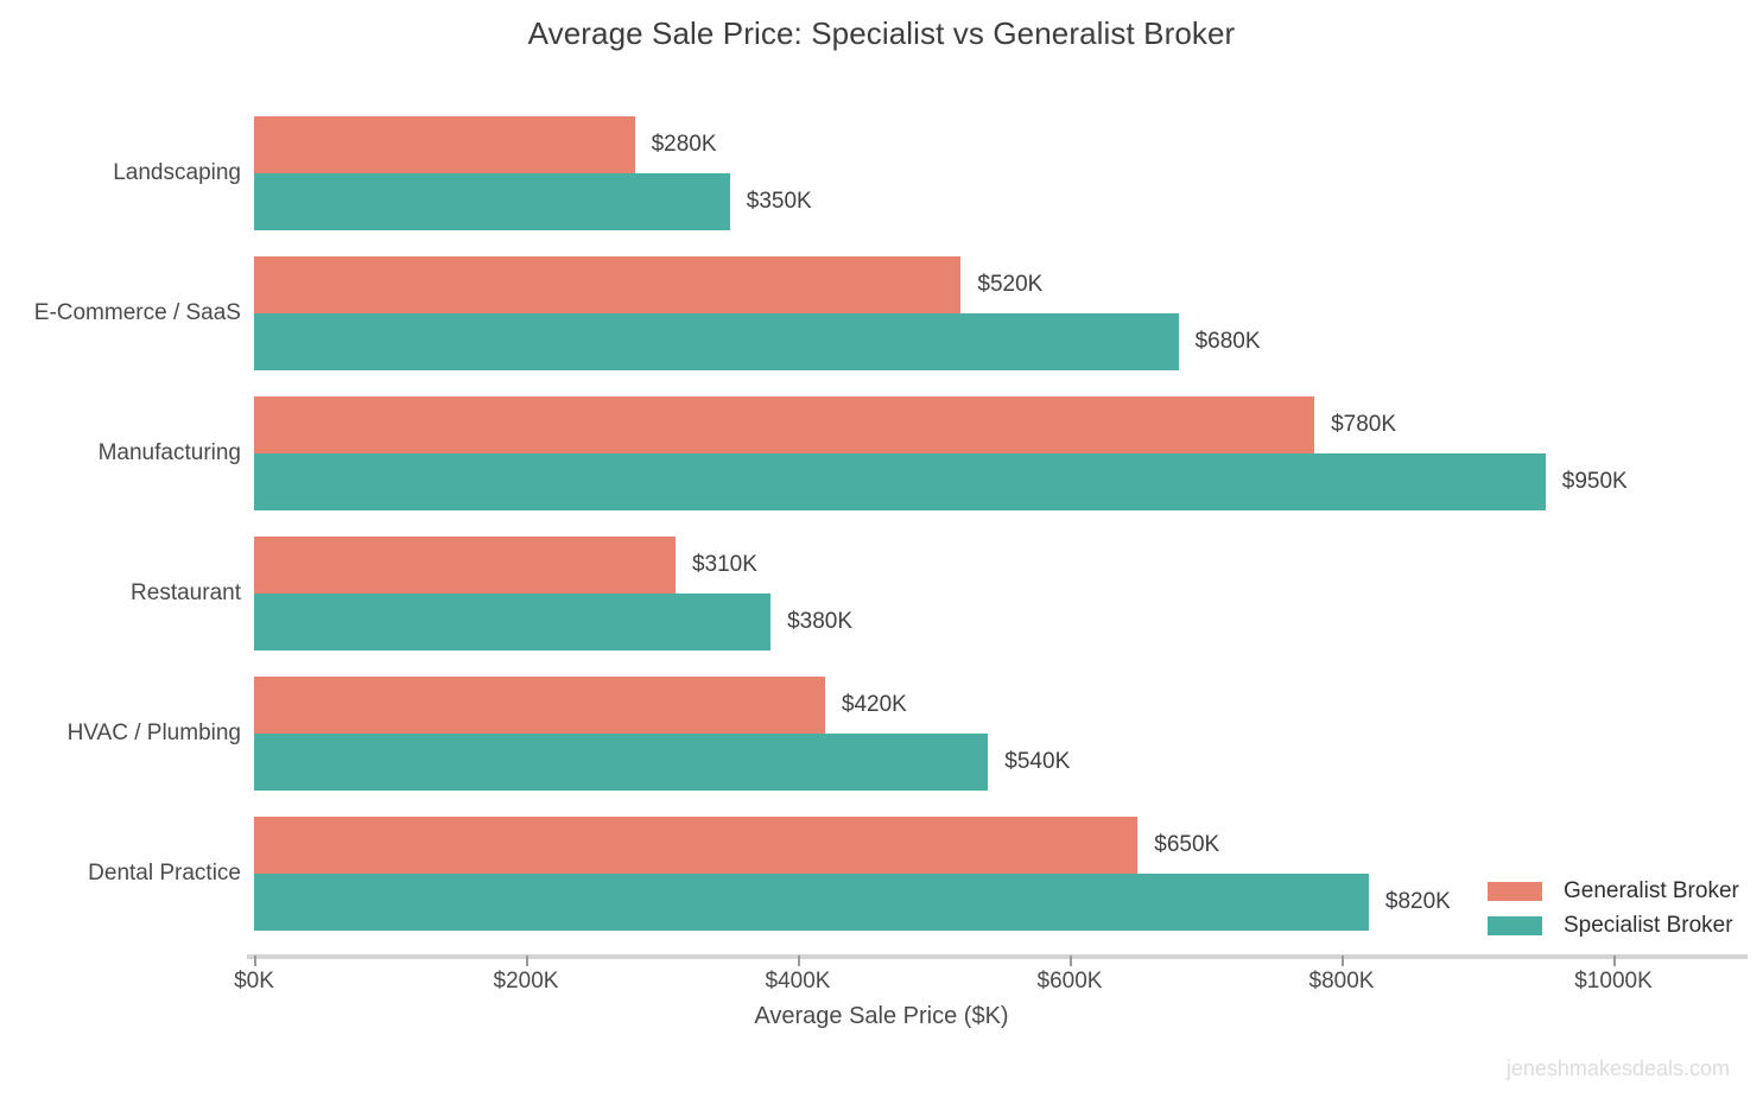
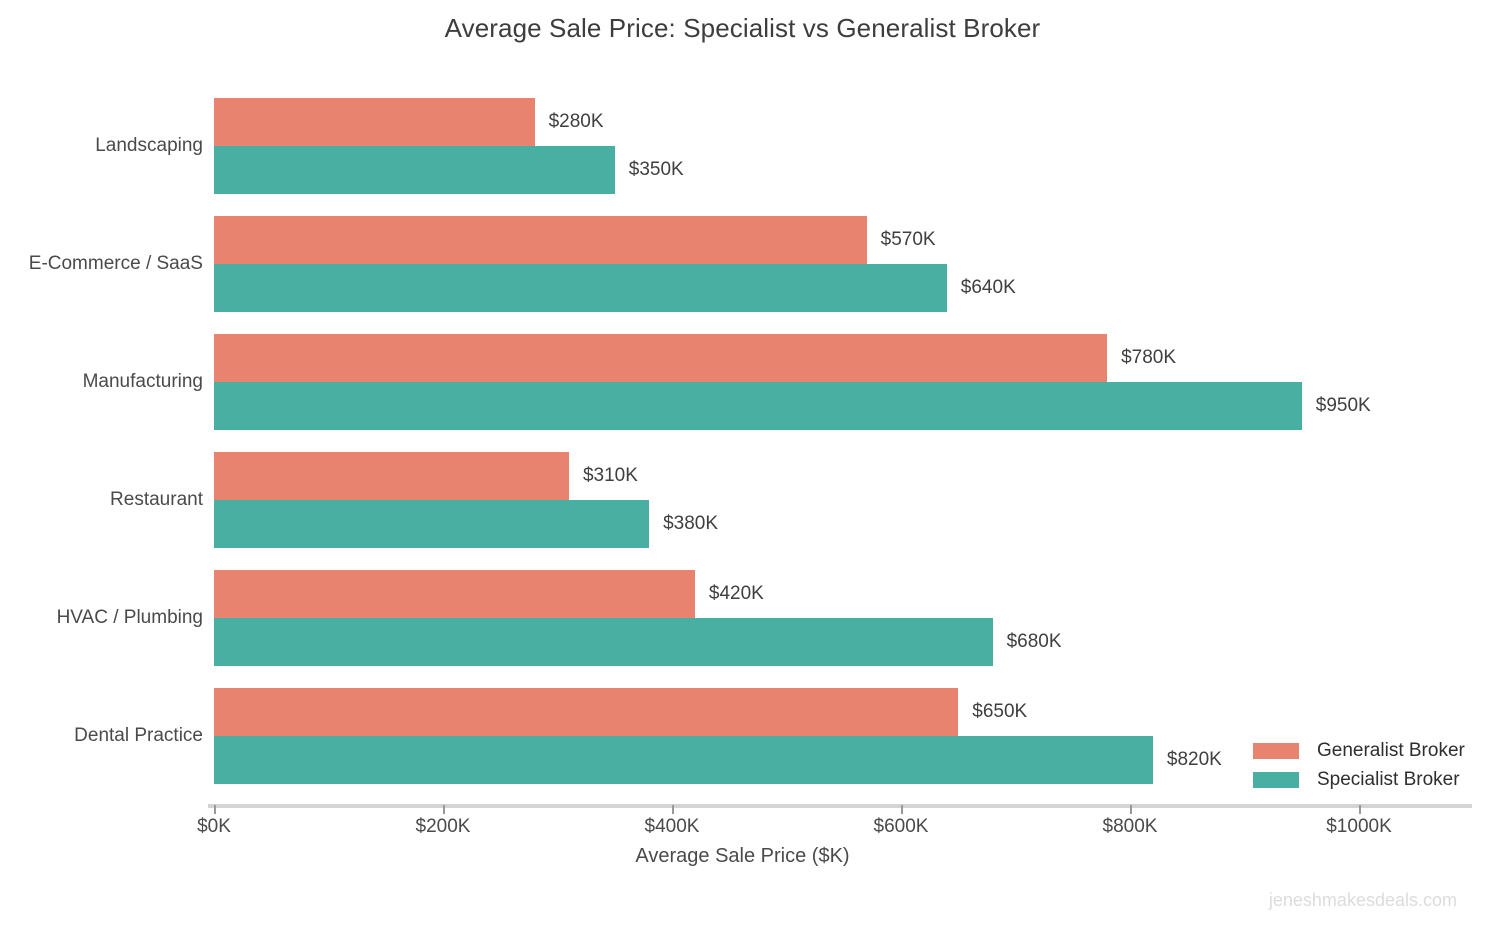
Generalist Broker/E-Commerce / SaaS: $520K -> $570K
Specialist Broker/E-Commerce / SaaS: $680K -> $640K
Specialist Broker/HVAC / Plumbing: $540K -> $680K
